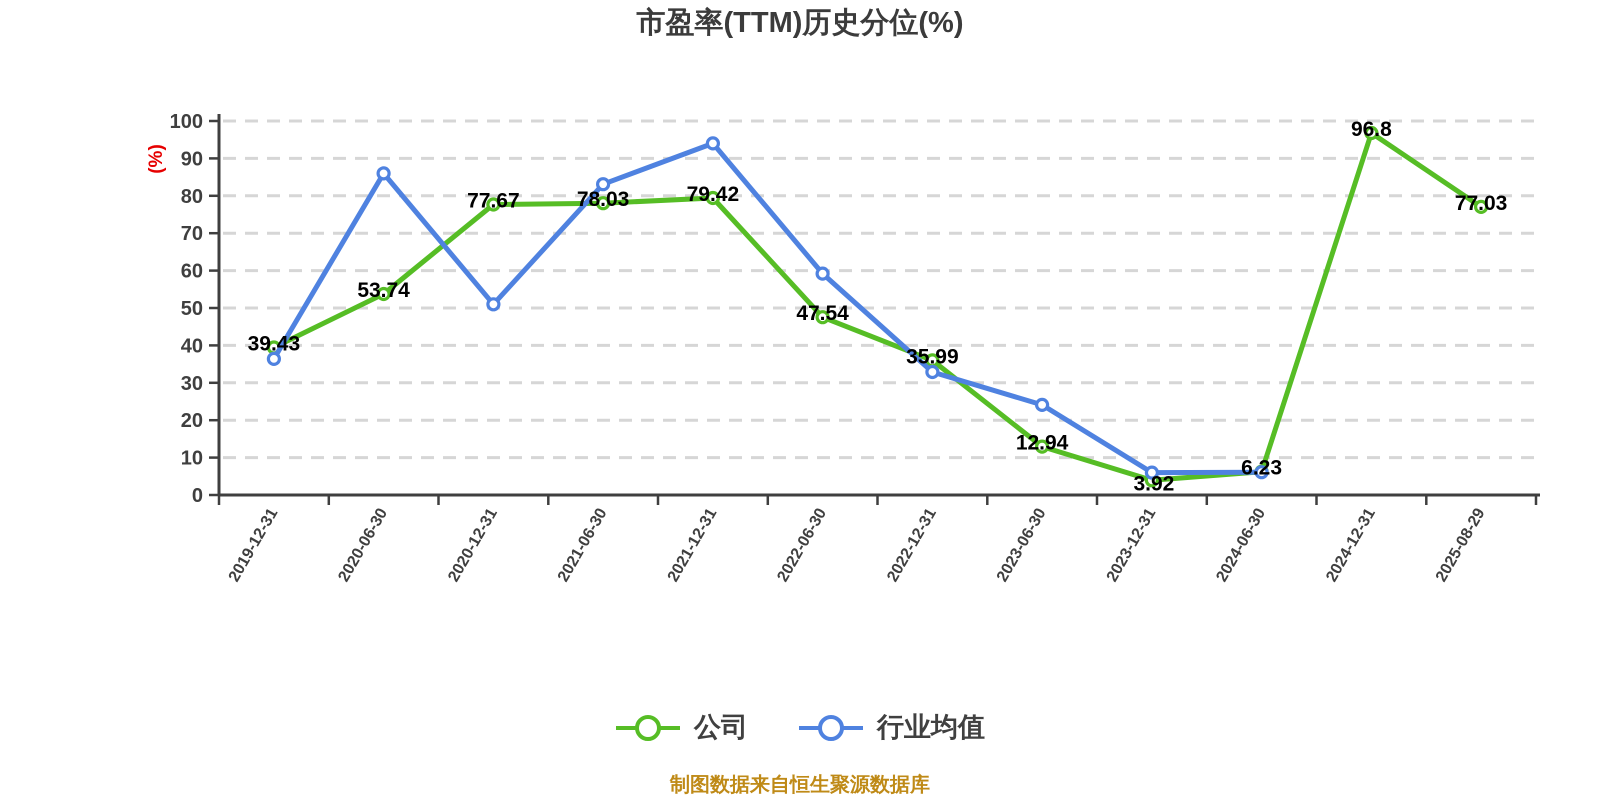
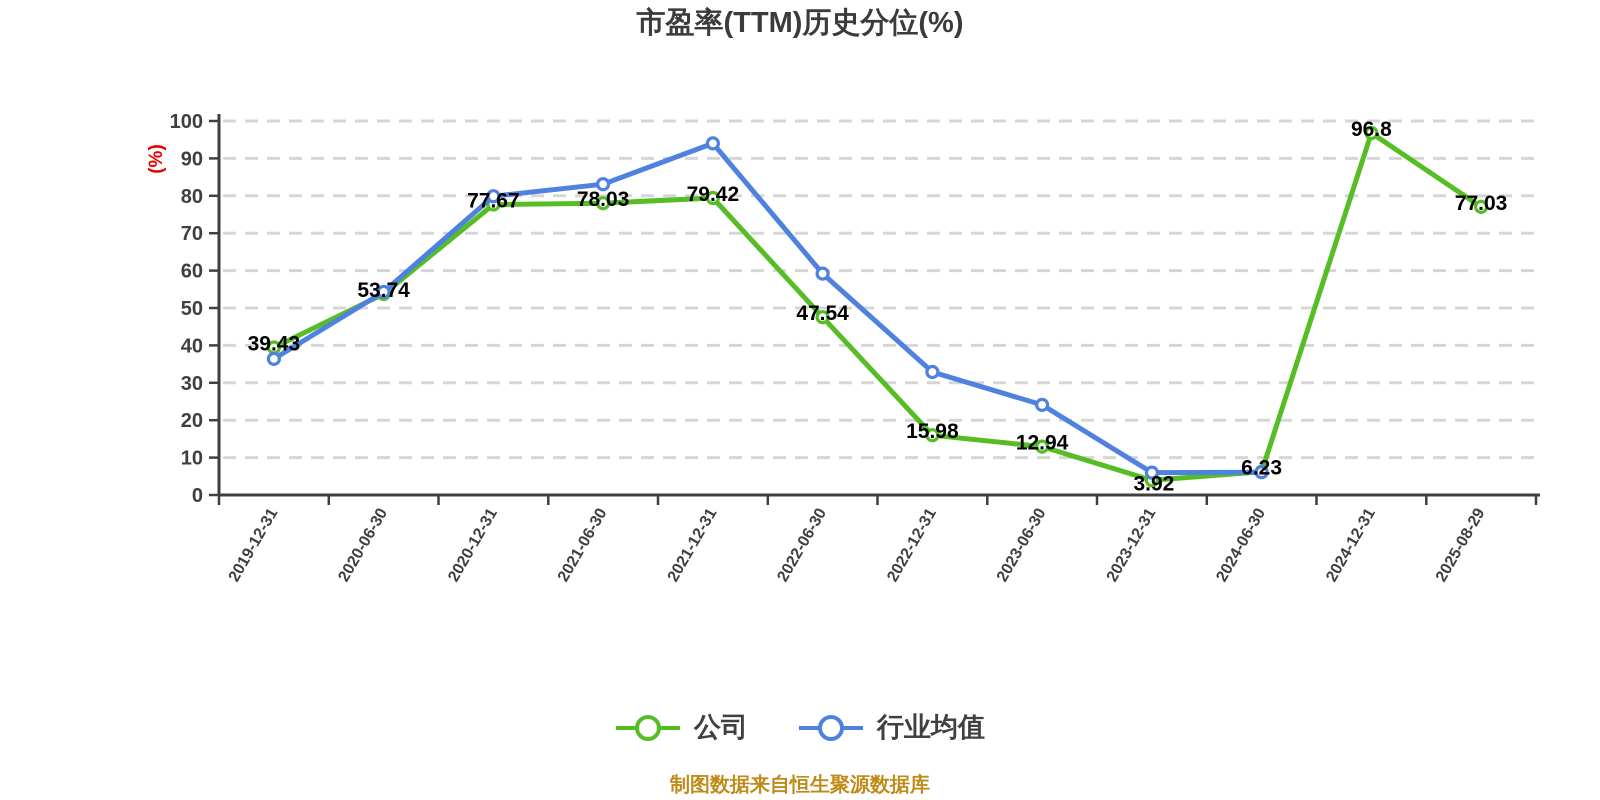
行业均值/2020-06-30: 86 -> 54
行业均值/2020-12-31: 51 -> 80
公司/2022-12-31: 35.99 -> 15.98
